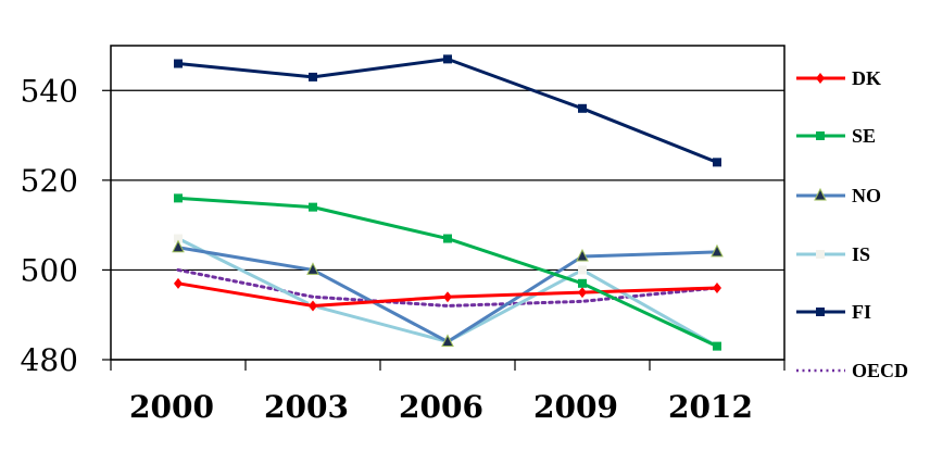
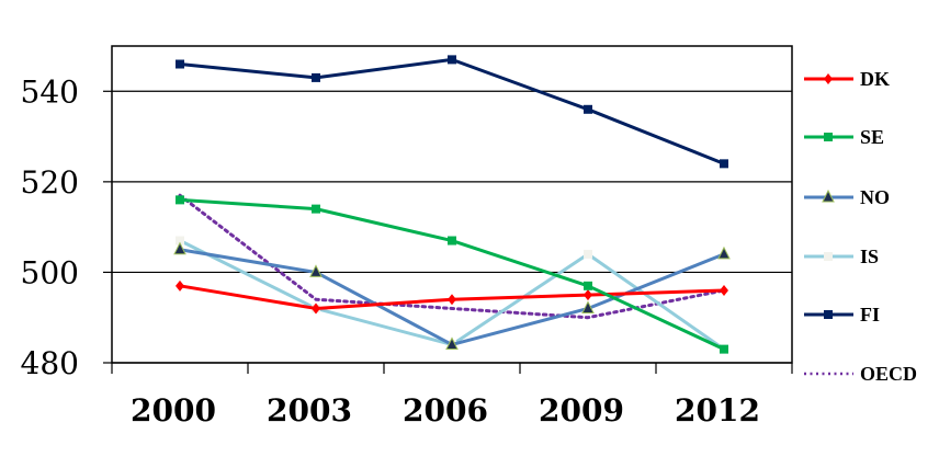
OECD/2000: 500 -> 517
NO/2009: 503 -> 492
IS/2009: 500 -> 504
OECD/2009: 493 -> 490
